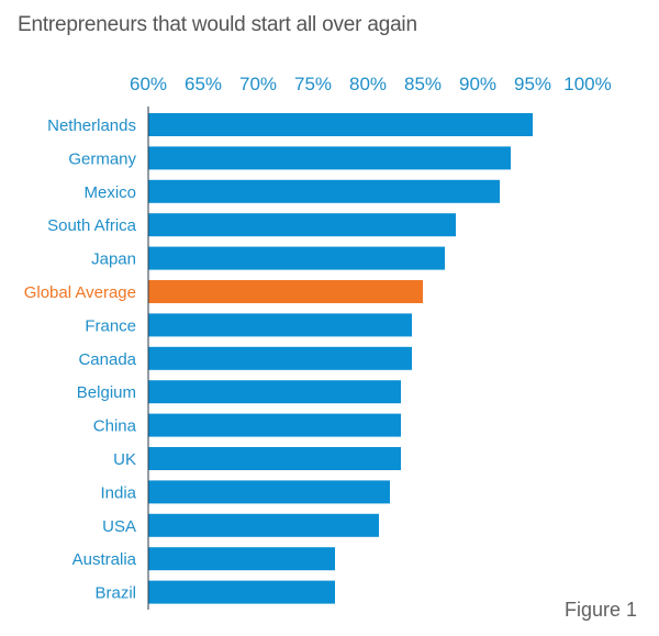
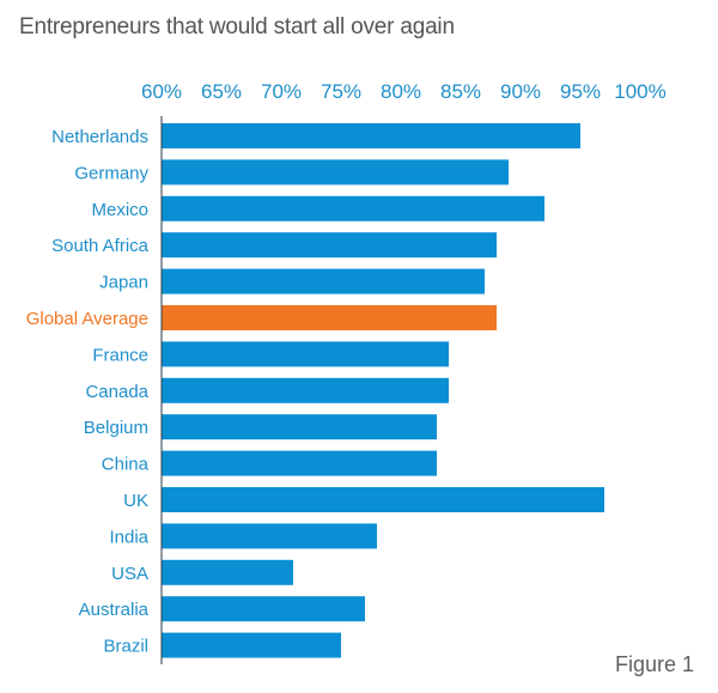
Germany: 93% -> 89%
Global Average: 85% -> 88%
UK: 83% -> 97%
India: 82% -> 78%
USA: 81% -> 71%
Brazil: 77% -> 75%
